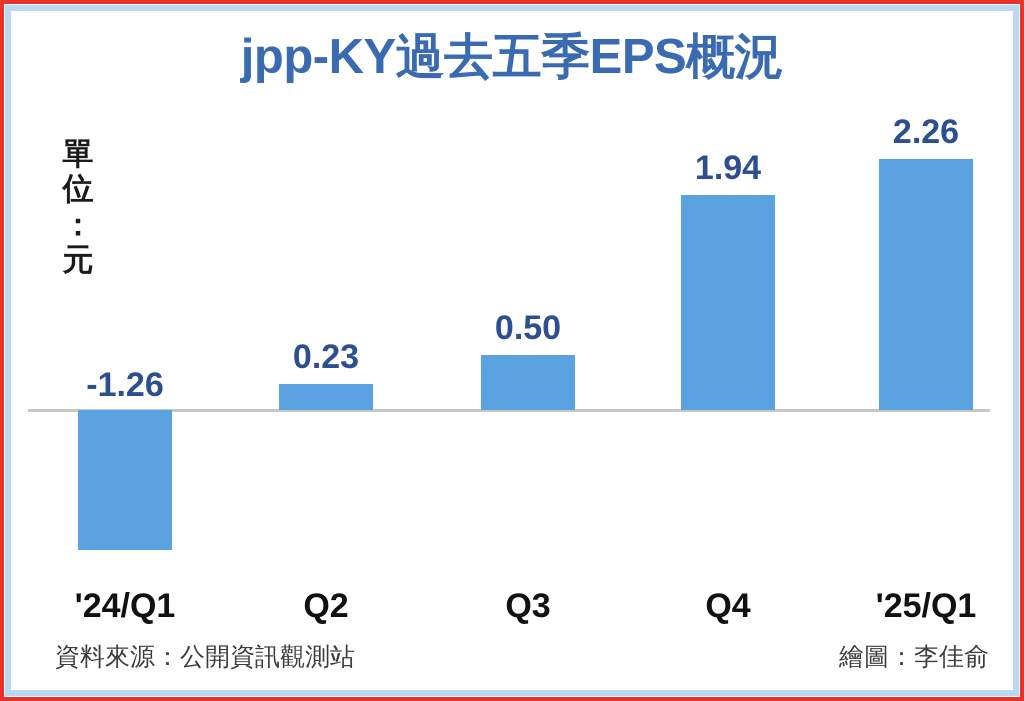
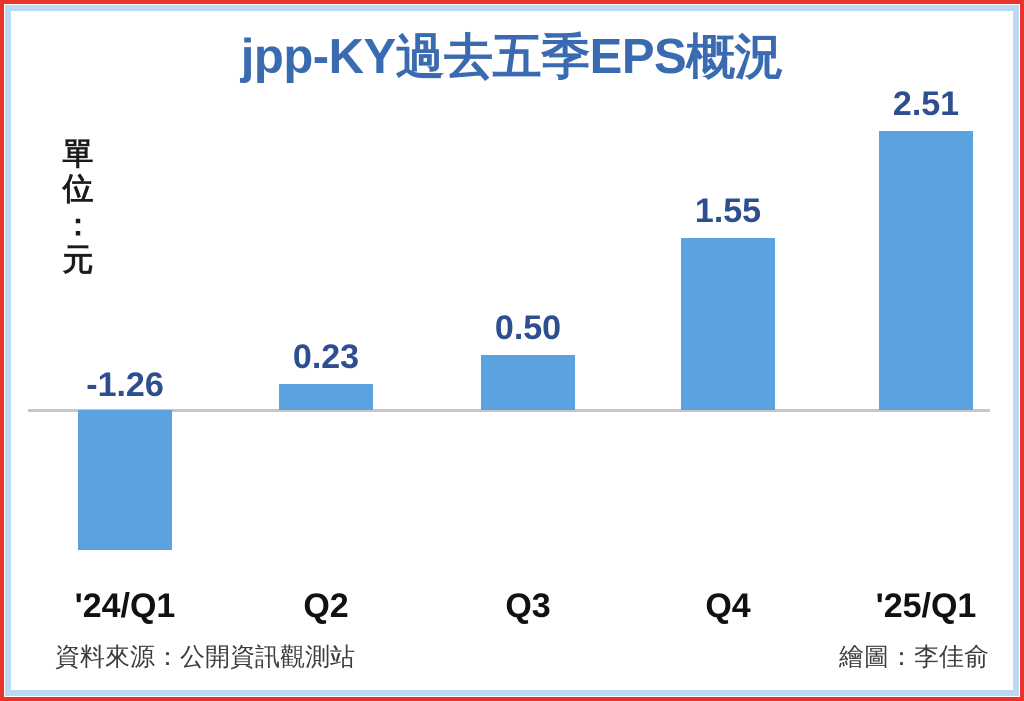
Q4: 1.94 -> 1.55
'25/Q1: 2.26 -> 2.51
